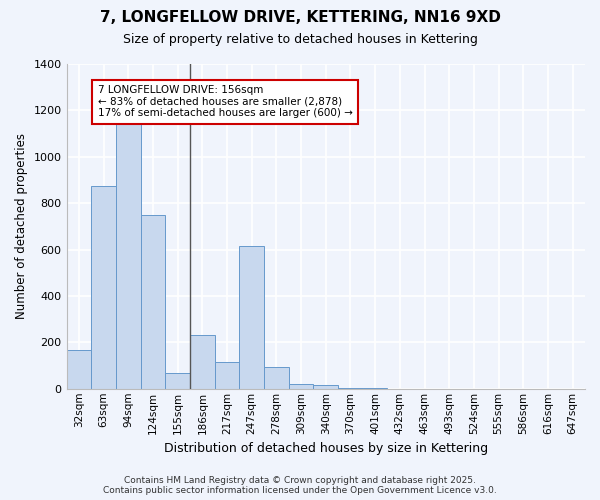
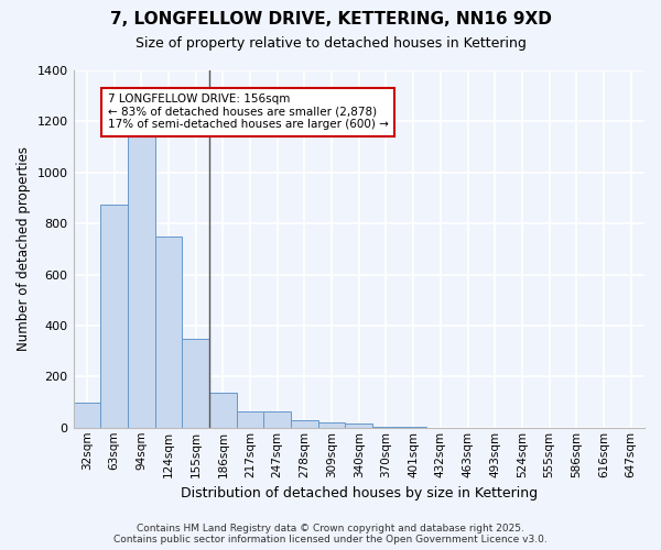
32sqm: 165 -> 100
155sqm: 70 -> 350
186sqm: 230 -> 135
217sqm: 115 -> 65
247sqm: 615 -> 65
278sqm: 95 -> 30
